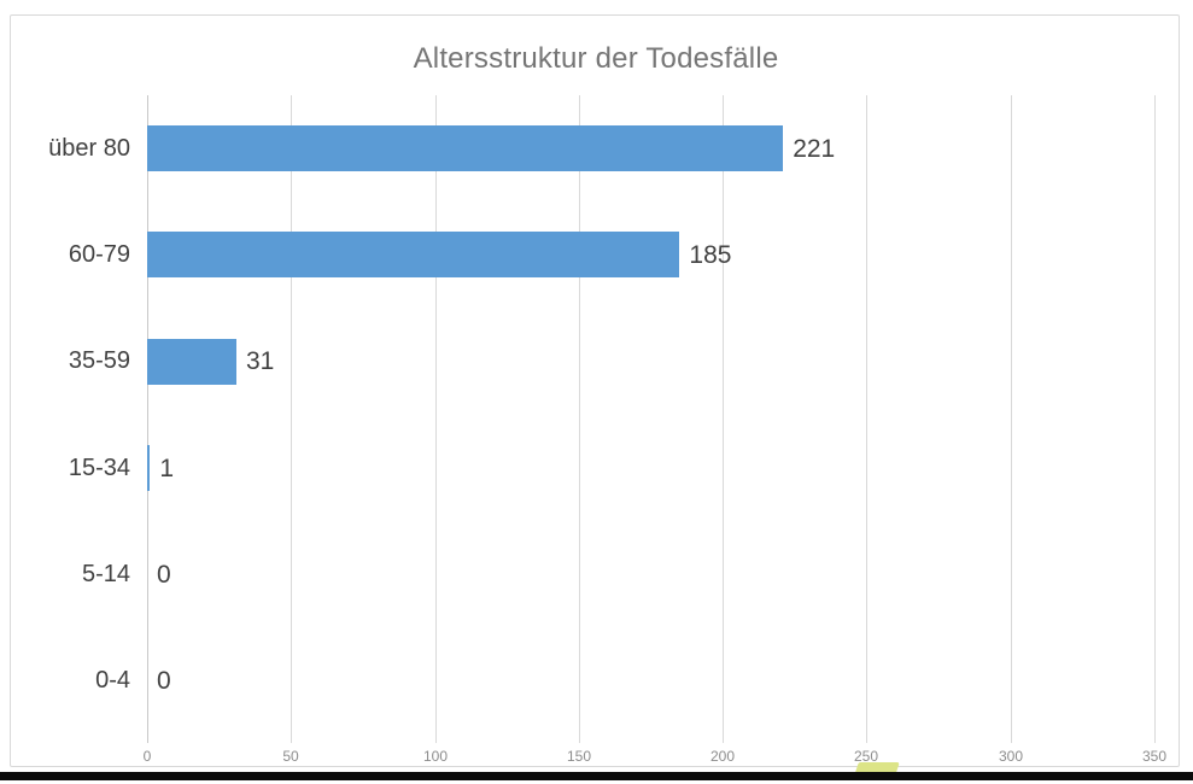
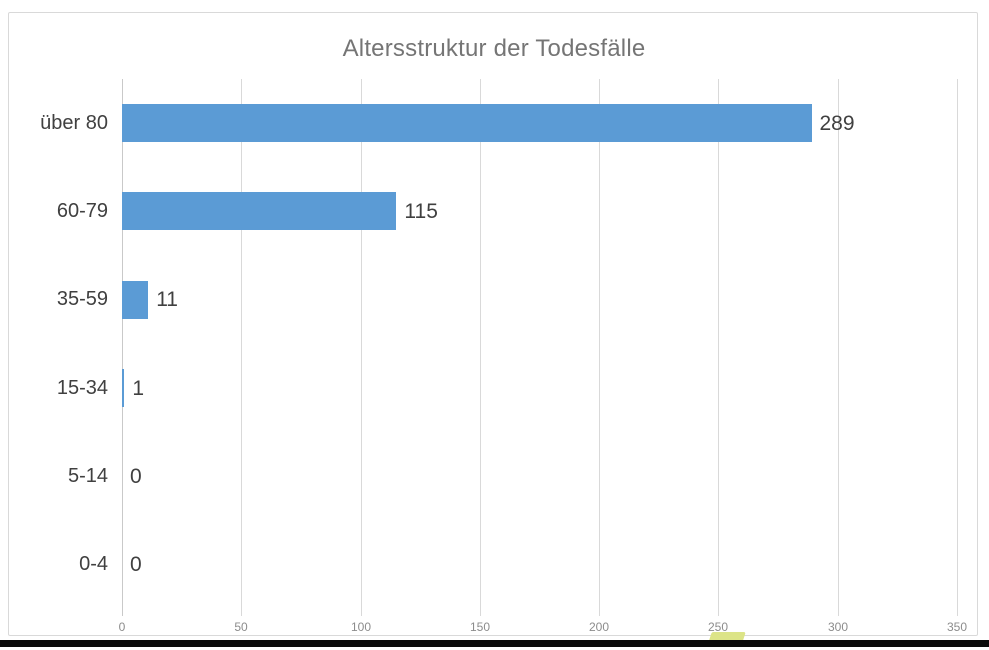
über 80: 221 -> 289
60-79: 185 -> 115
35-59: 31 -> 11
